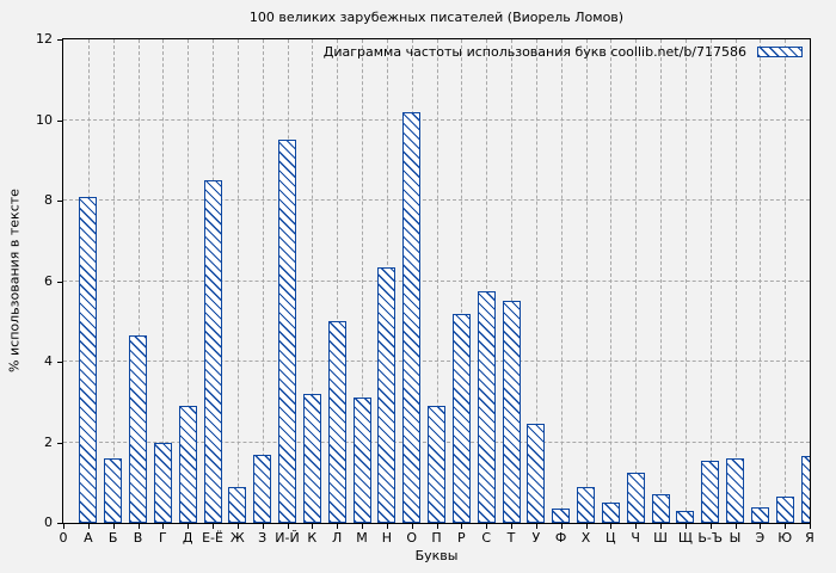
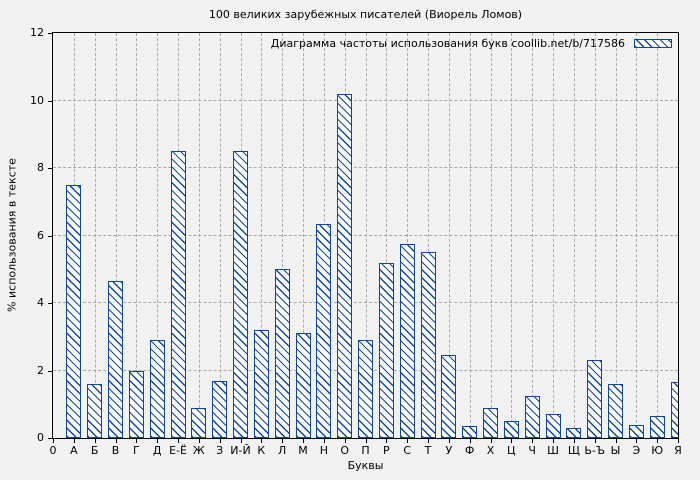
А: 8.1 -> 7.5
И-Й: 9.5 -> 8.5
Ь-Ъ: 1.6 -> 2.3
